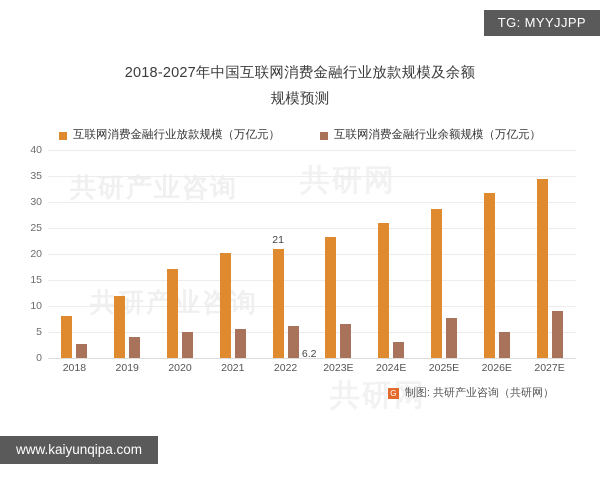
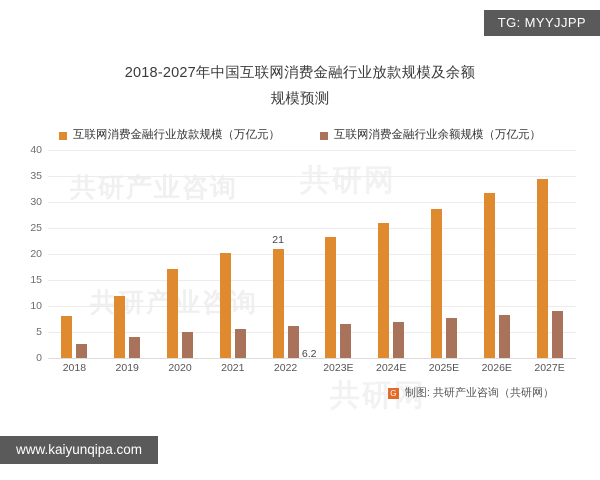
互联网消费金融行业余额规模（万亿元）/2024E: 3 -> 7
互联网消费金融行业余额规模（万亿元）/2026E: 5 -> 8
